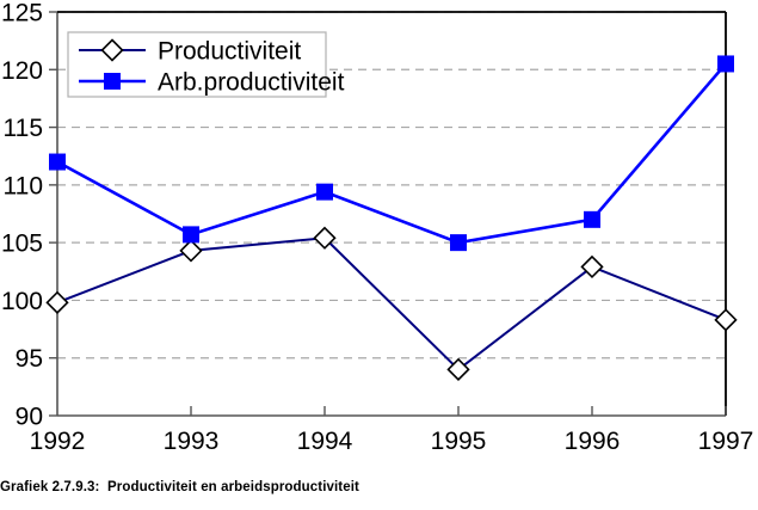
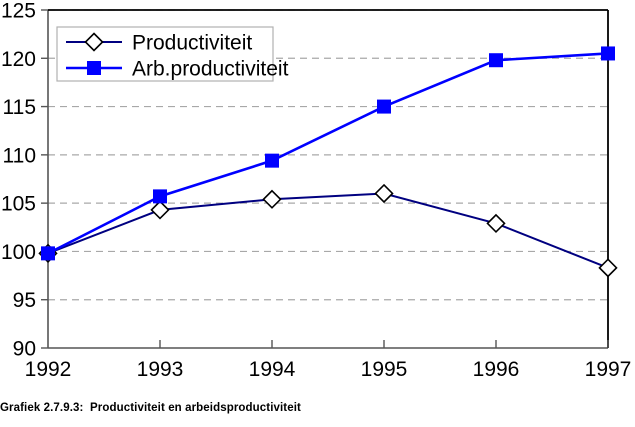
Arb.productiviteit/1992: 112 -> 100
Productiviteit/1995: 94 -> 106
Arb.productiviteit/1995: 105 -> 115
Arb.productiviteit/1996: 107 -> 120
